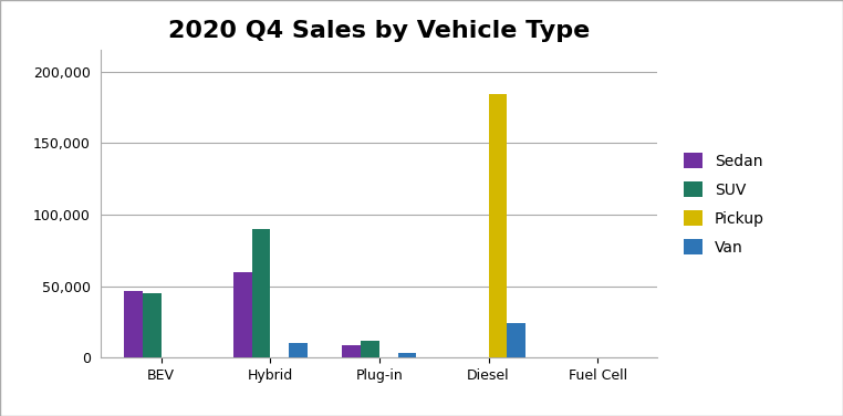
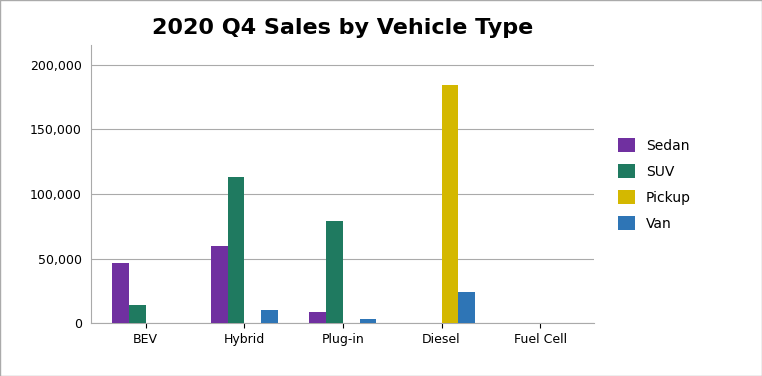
SUV/BEV: 45,000 -> 14,000
SUV/Hybrid: 90,000 -> 113,000
SUV/Plug-in: 12,000 -> 79,000
